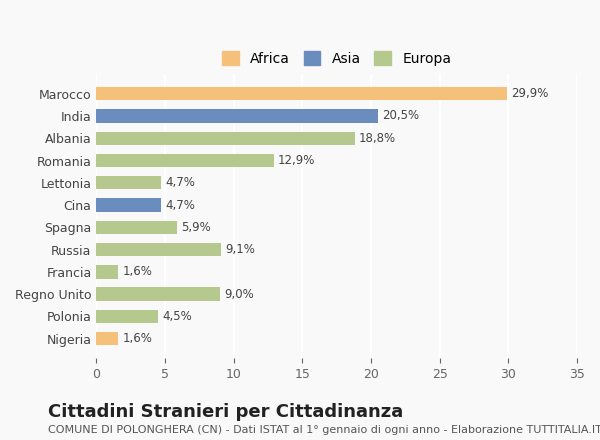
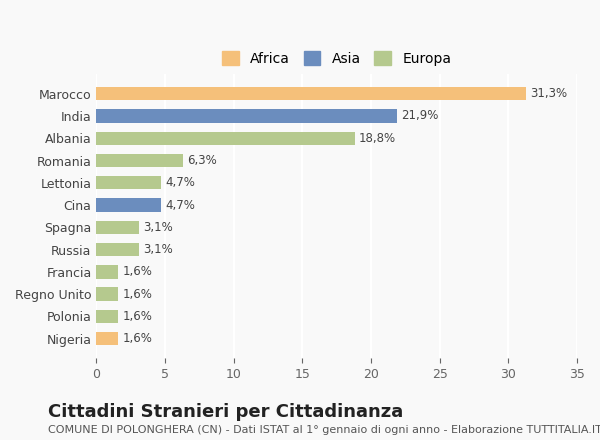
Marocco: 29,9% -> 31,3%
India: 20,5% -> 21,9%
Romania: 12,9% -> 6,3%
Spagna: 5,9% -> 3,1%
Russia: 9,1% -> 3,1%
Regno Unito: 9,0% -> 1,6%
Polonia: 4,5% -> 1,6%
